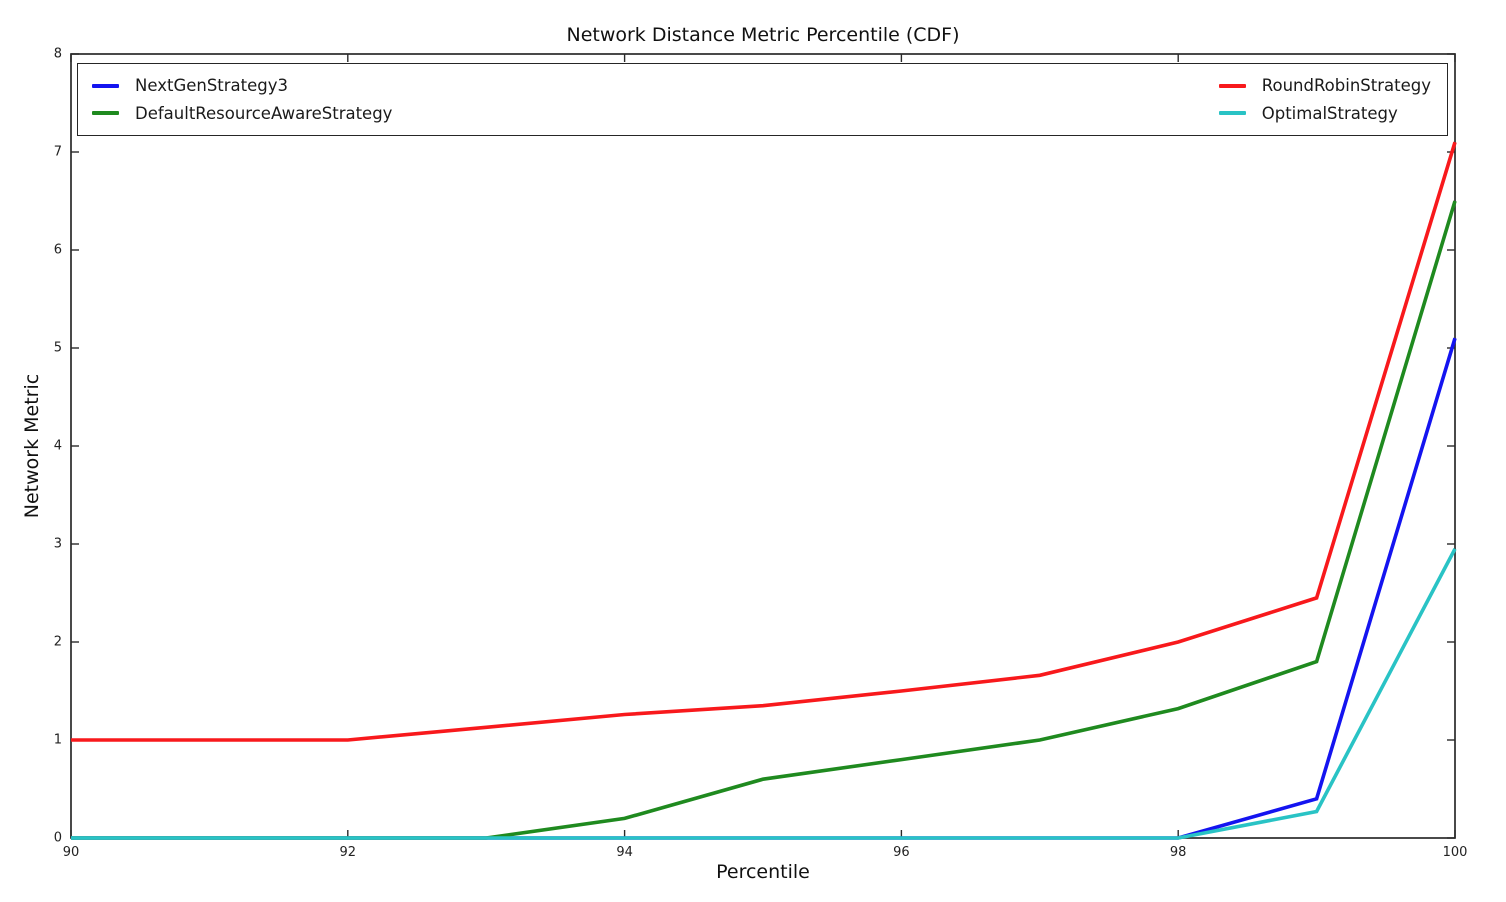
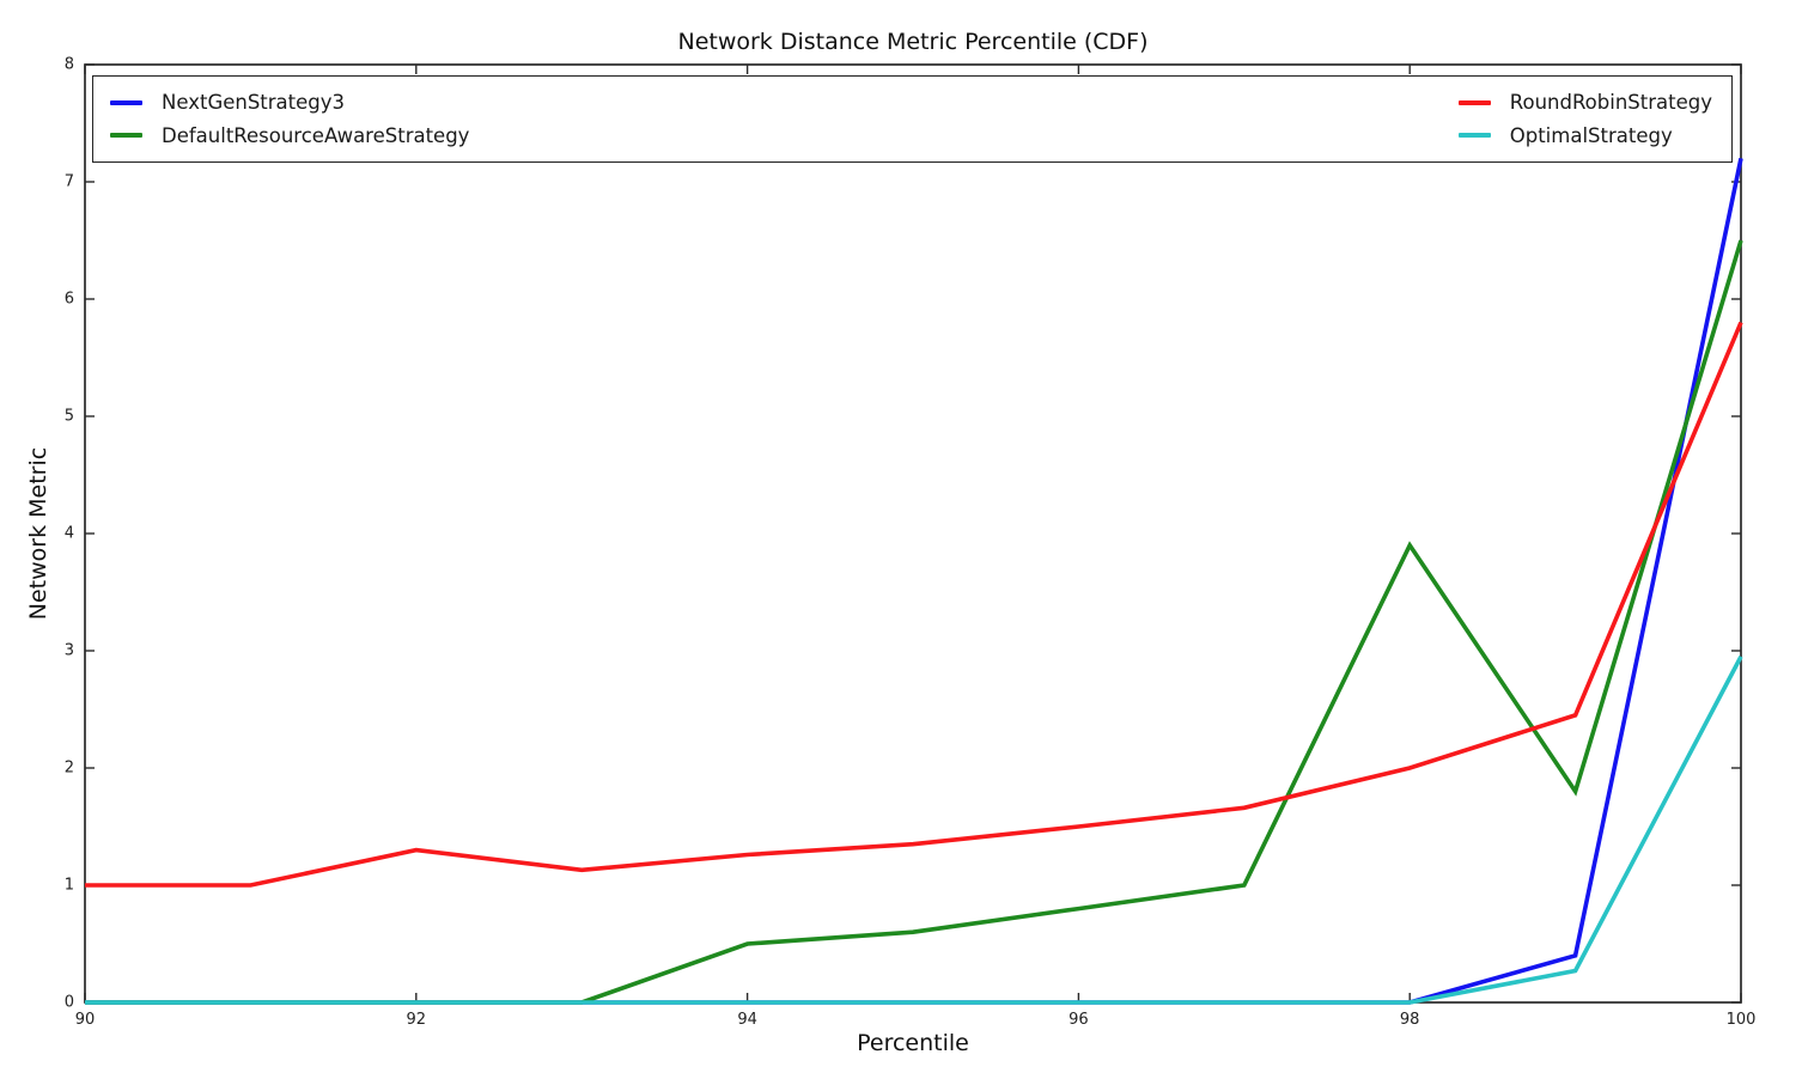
RoundRobinStrategy/92: 1.0 -> 1.3
DefaultResourceAwareStrategy/94: 0.2 -> 0.5
DefaultResourceAwareStrategy/98: 1.3 -> 3.9
NextGenStrategy3/100: 5.1 -> 7.2
RoundRobinStrategy/100: 7.1 -> 5.8
